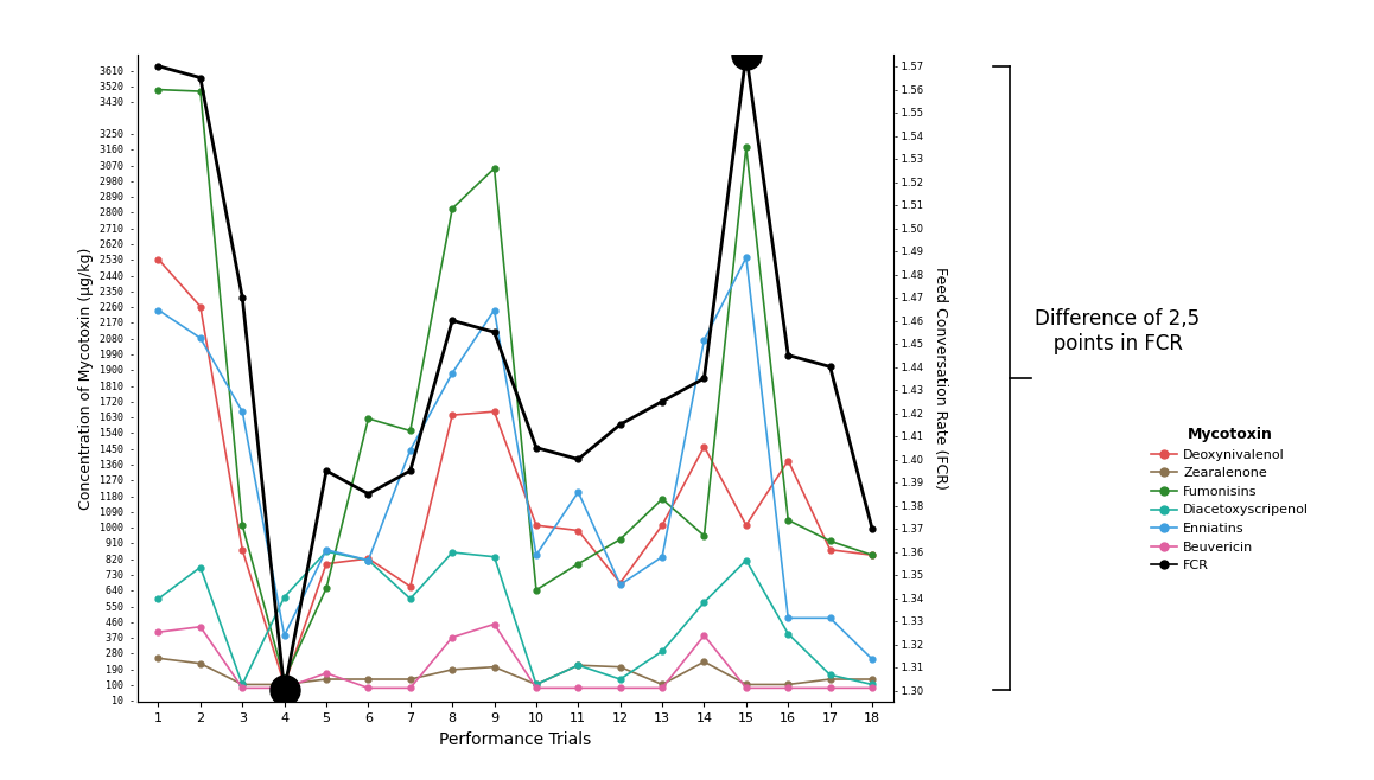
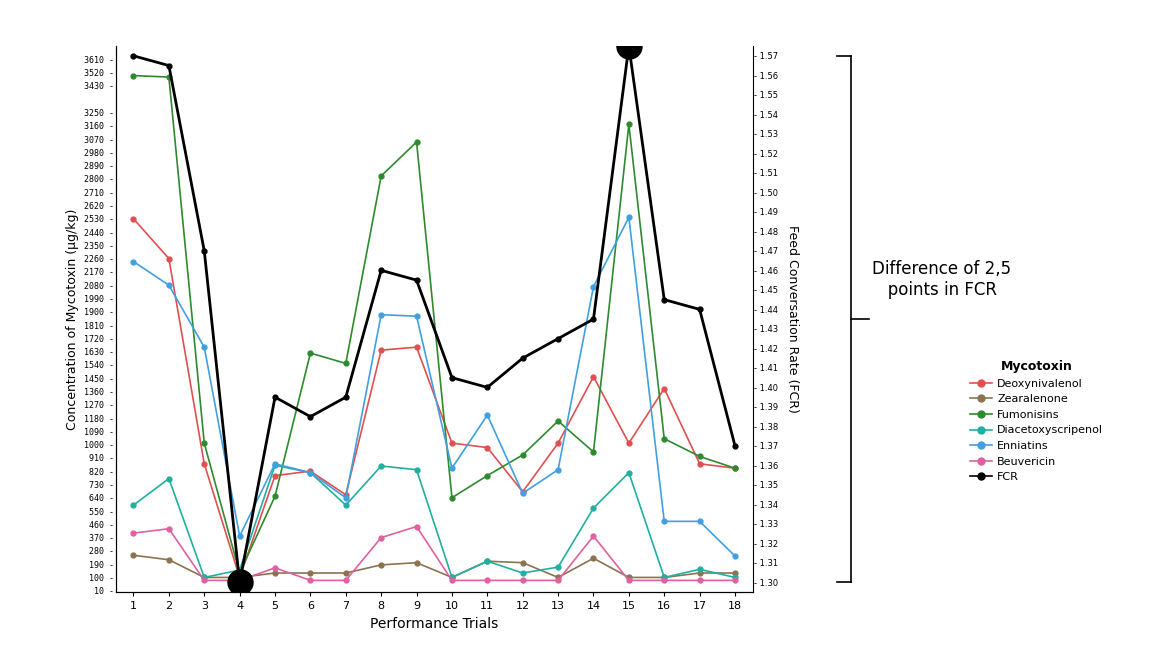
Diacetoxyscripenol/4: 600 - -> 150 -
Enniatins/7: 1440 - -> 640 -
Enniatins/9: 2240 - -> 1870 -
Diacetoxyscripenol/13: 290 - -> 170 -
Diacetoxyscripenol/16: 390 - -> 100 -
